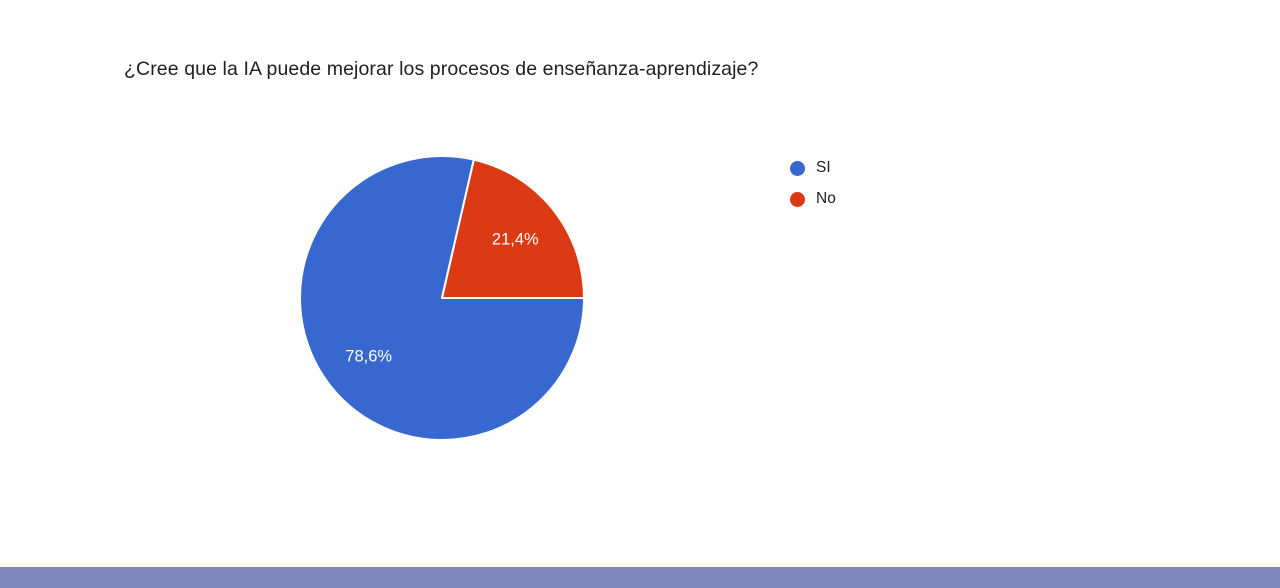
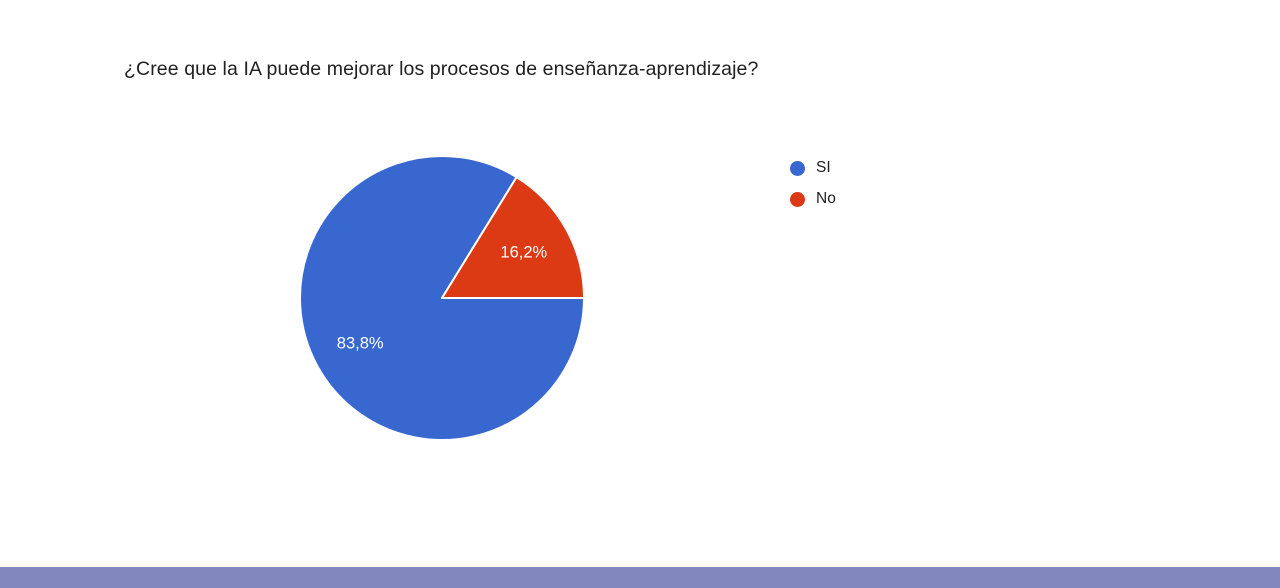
SI: 78,6% -> 83,8%
No: 21,4% -> 16,2%
